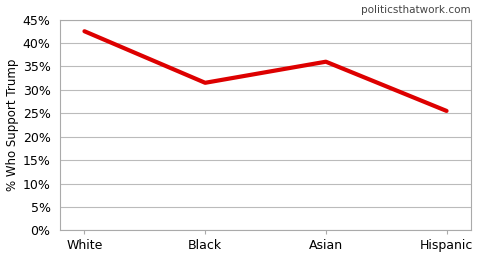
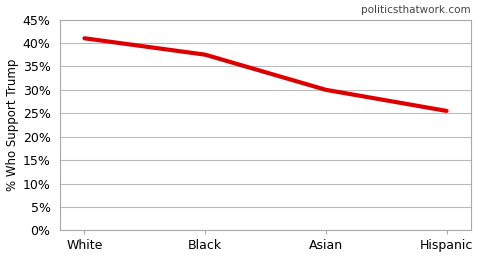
White: 42.5% -> 41.0%
Black: 31.5% -> 37.5%
Asian: 36.0% -> 30.0%
